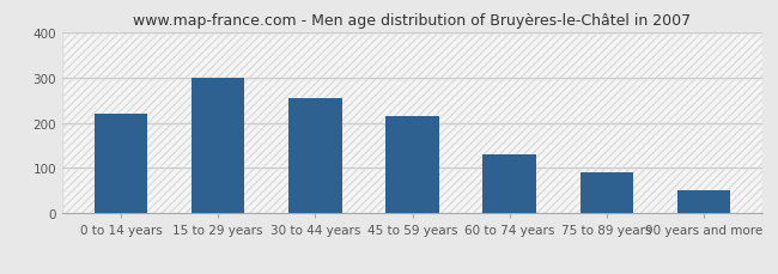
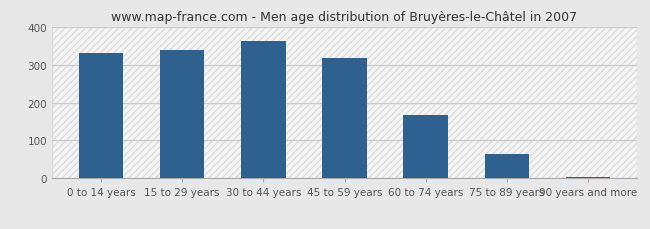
0 to 14 years: 220 -> 330
15 to 29 years: 300 -> 338
30 to 44 years: 255 -> 362
45 to 59 years: 215 -> 318
60 to 74 years: 130 -> 167
75 to 89 years: 90 -> 63
90 years and more: 50 -> 5
